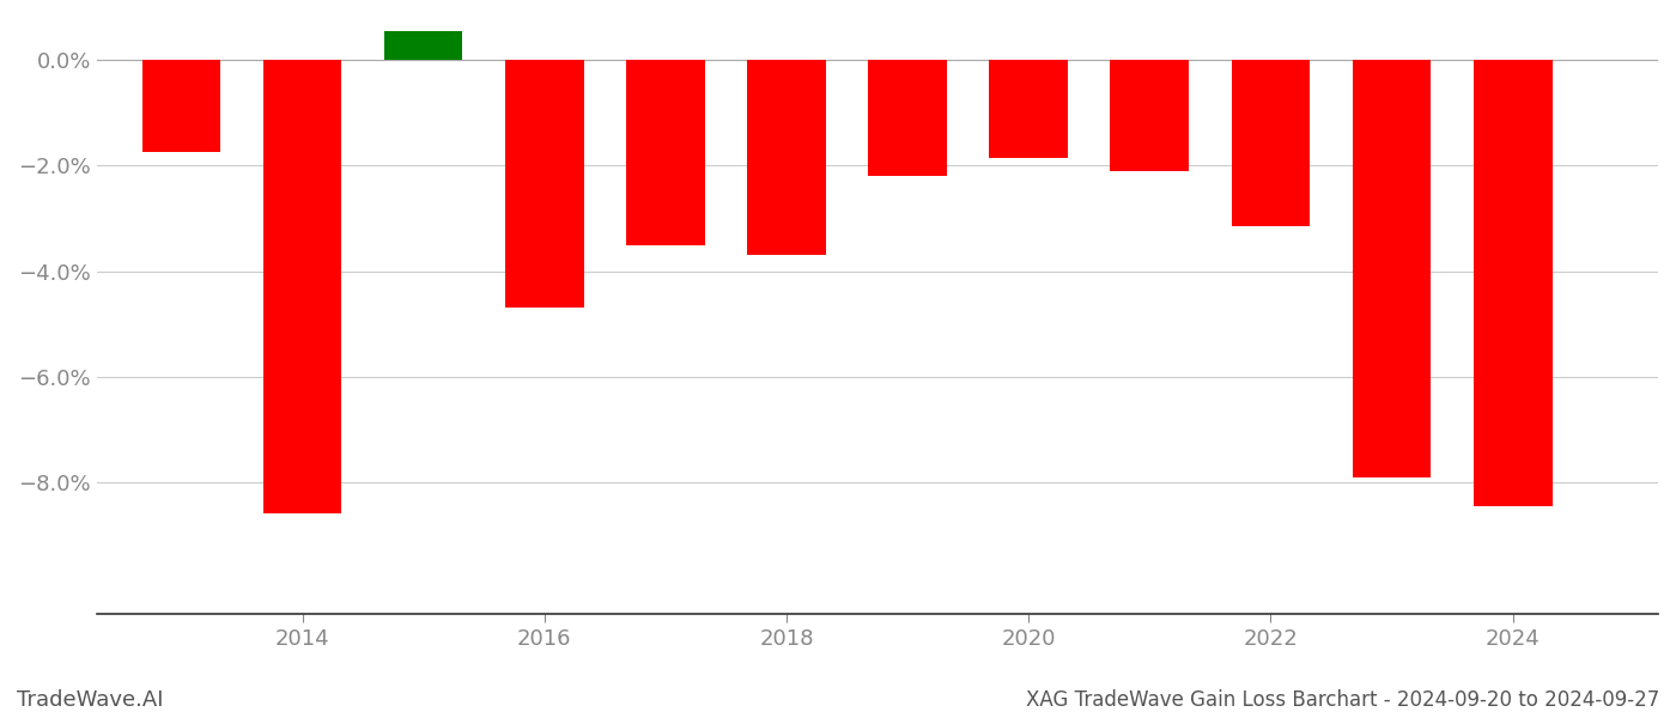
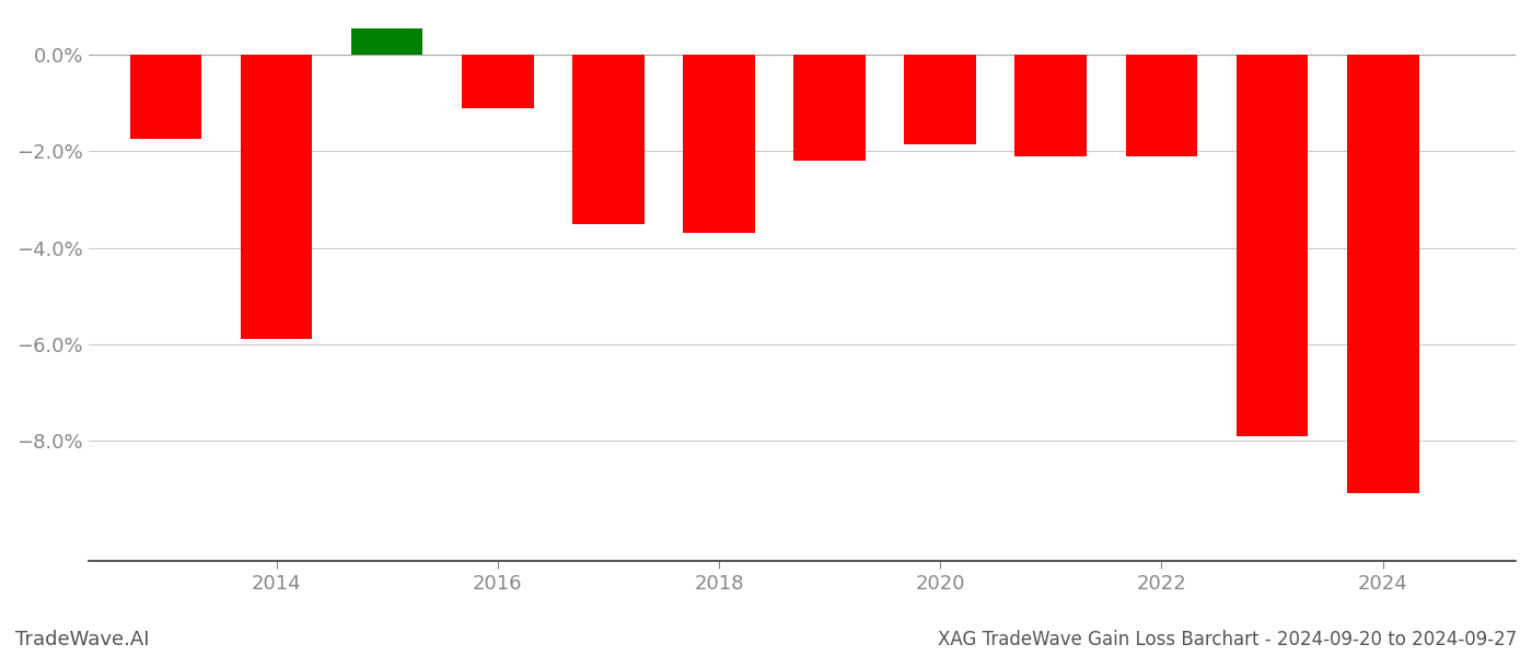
2014: -8.60% -> -5.90%
2016: -4.70% -> -1.10%
2022: -3.15% -> -2.10%
2024: -8.45% -> -9.10%
